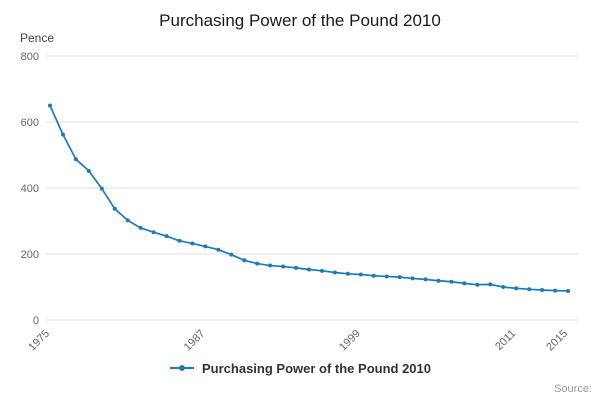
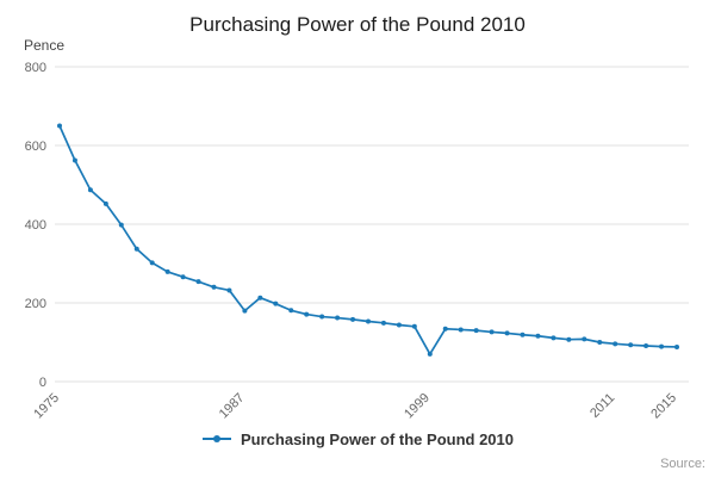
1987: 220 -> 180
1999: 140 -> 70
